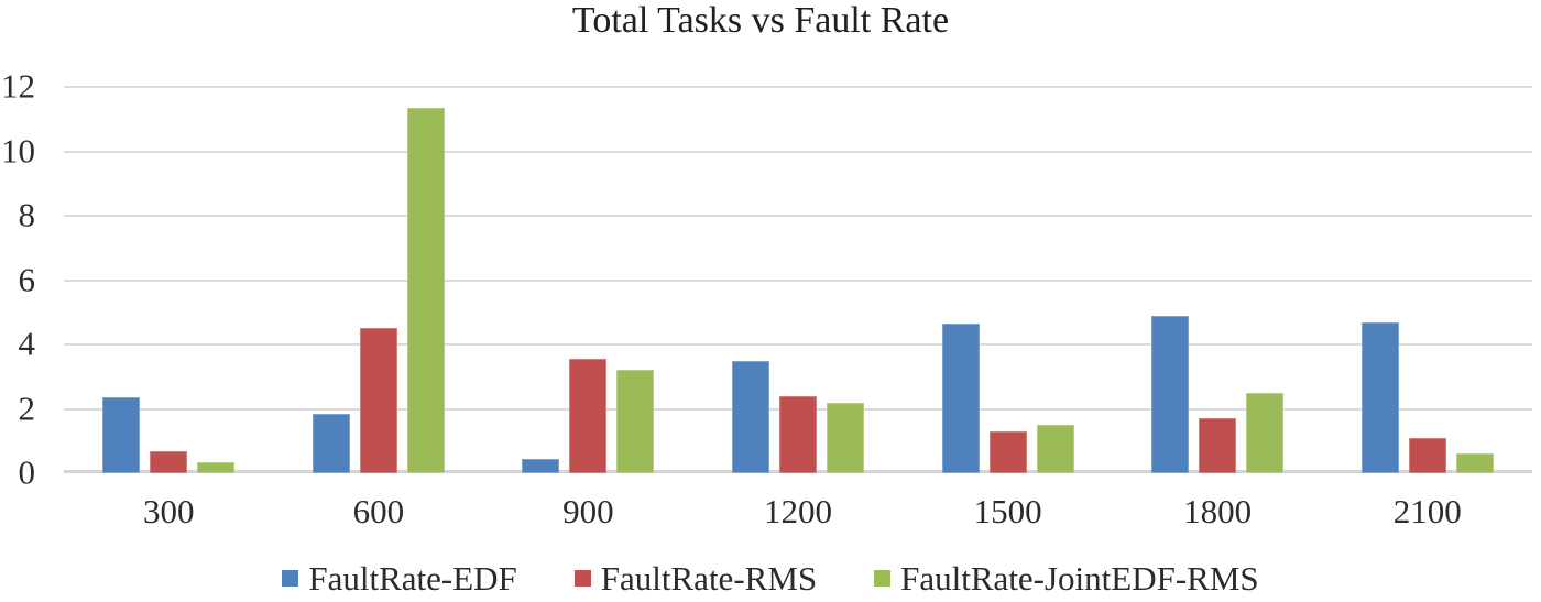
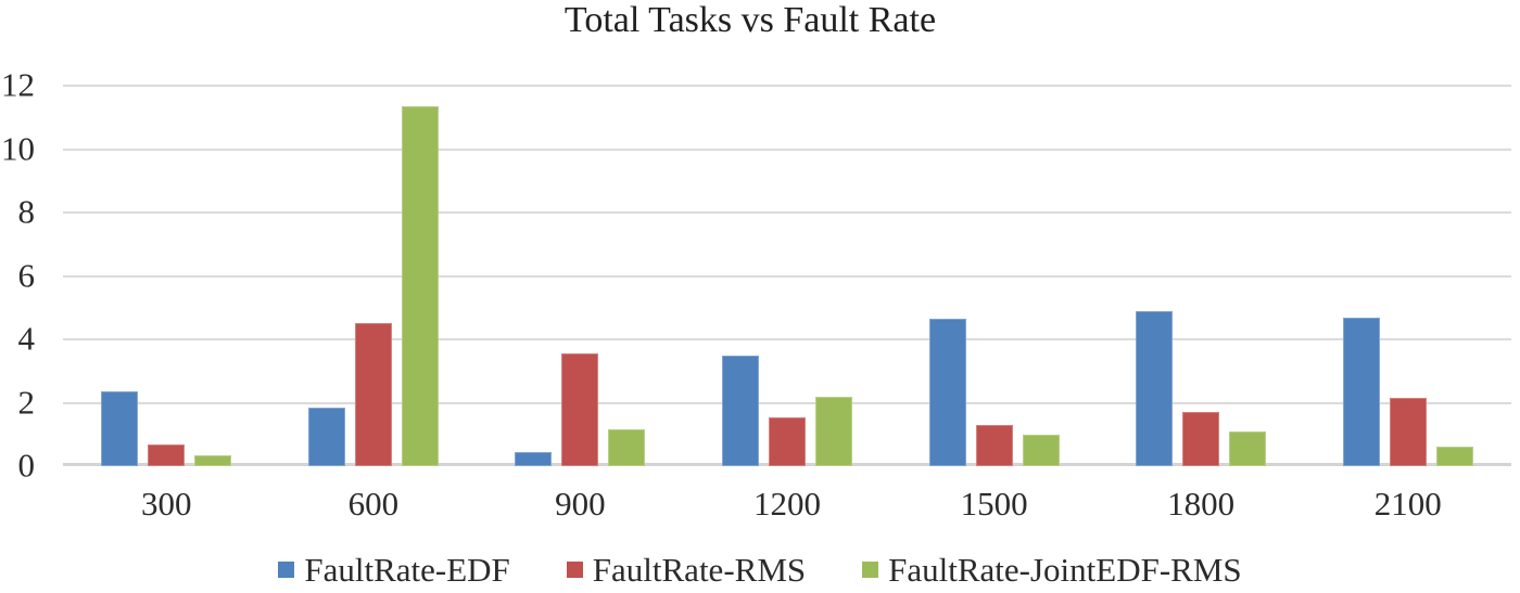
FaultRate-JointEDF-RMS/900: 3.2 -> 1.1
FaultRate-RMS/1200: 2.4 -> 1.6
FaultRate-JointEDF-RMS/1500: 1.5 -> 1.0
FaultRate-JointEDF-RMS/1800: 2.5 -> 1.1
FaultRate-RMS/2100: 1.1 -> 2.1
